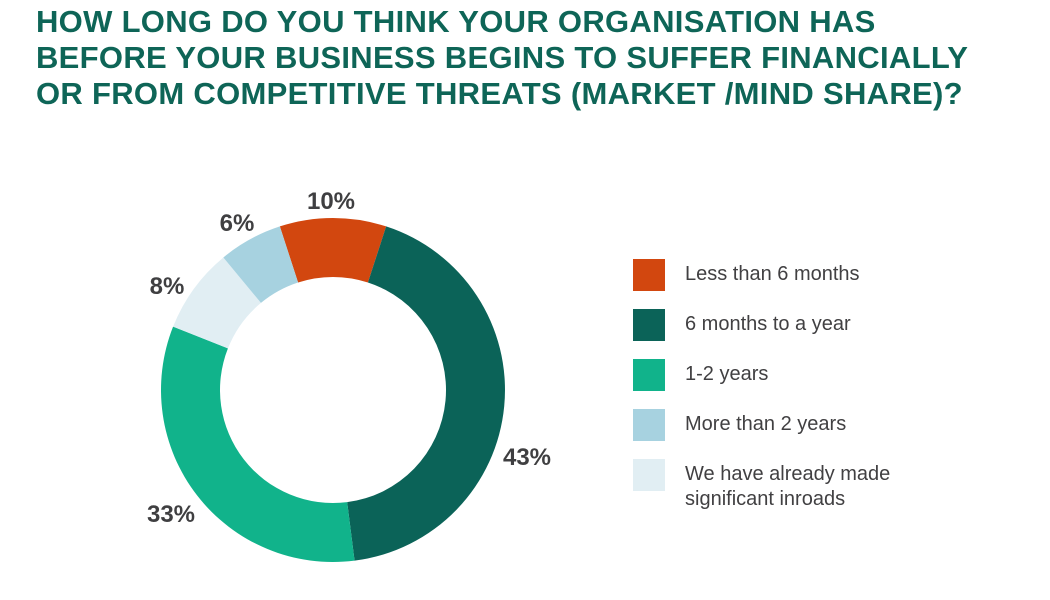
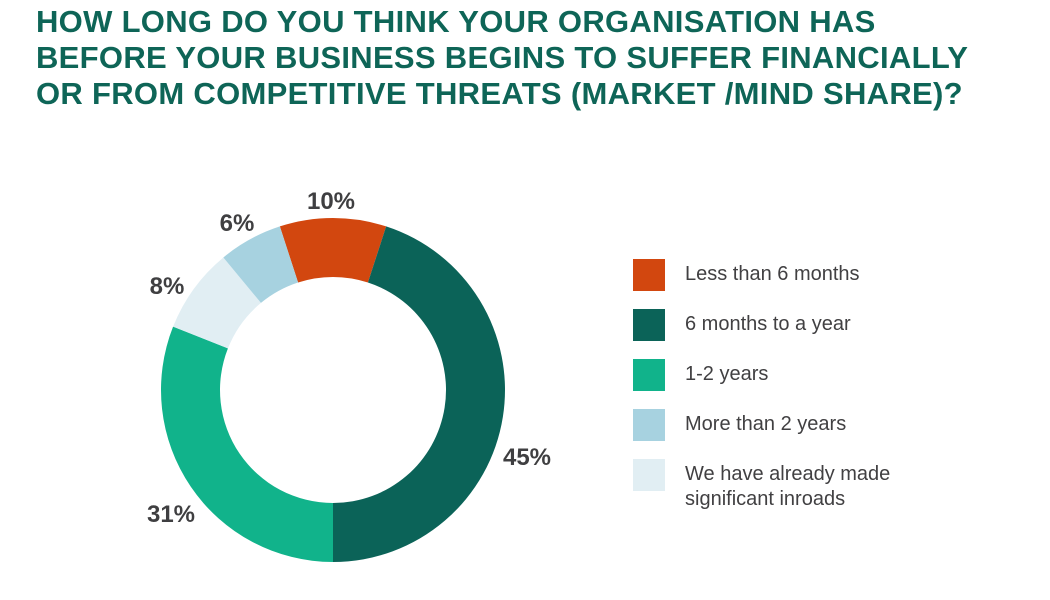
6 months to a year: 43% -> 45%
1-2 years: 33% -> 31%
